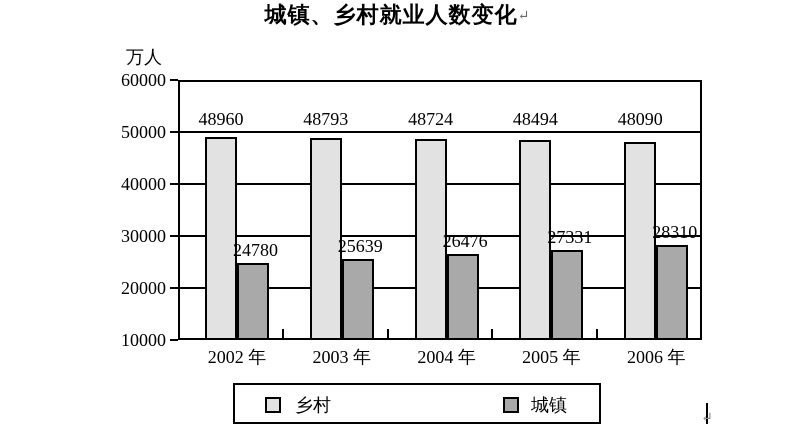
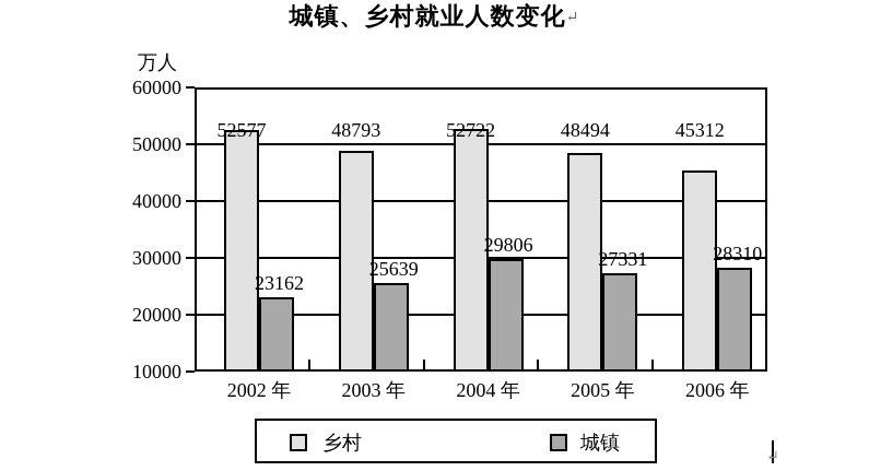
乡村/2002 年: 48960 -> 52577
城镇/2002 年: 24780 -> 23162
乡村/2004 年: 48724 -> 52722
城镇/2004 年: 26476 -> 29806
乡村/2006 年: 48090 -> 45312
